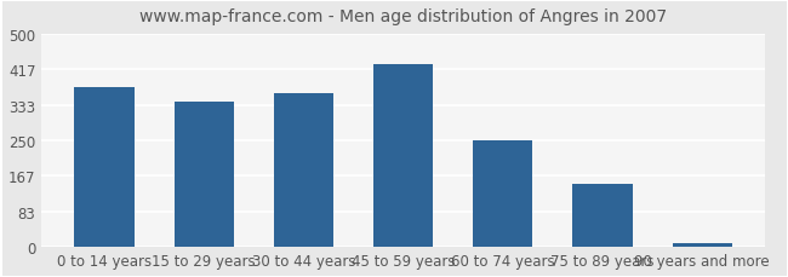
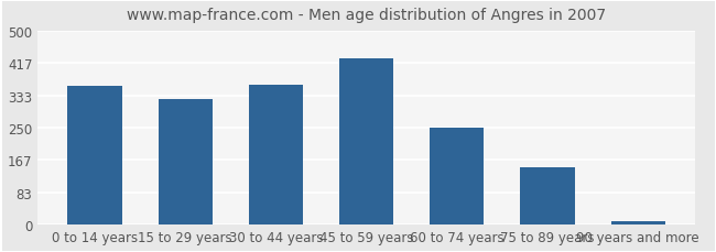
0 to 14 years: 375 -> 358
15 to 29 years: 340 -> 325
